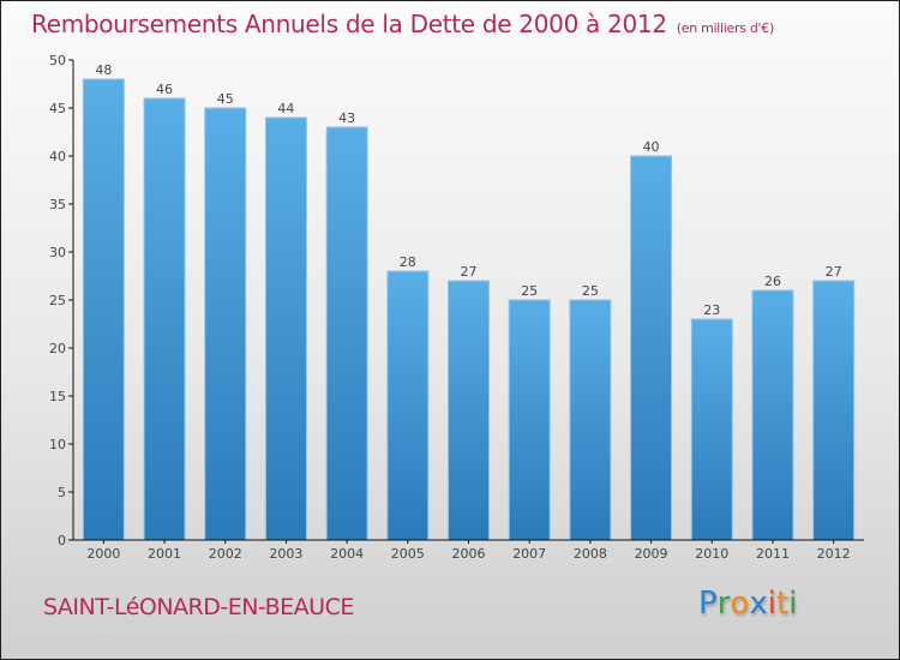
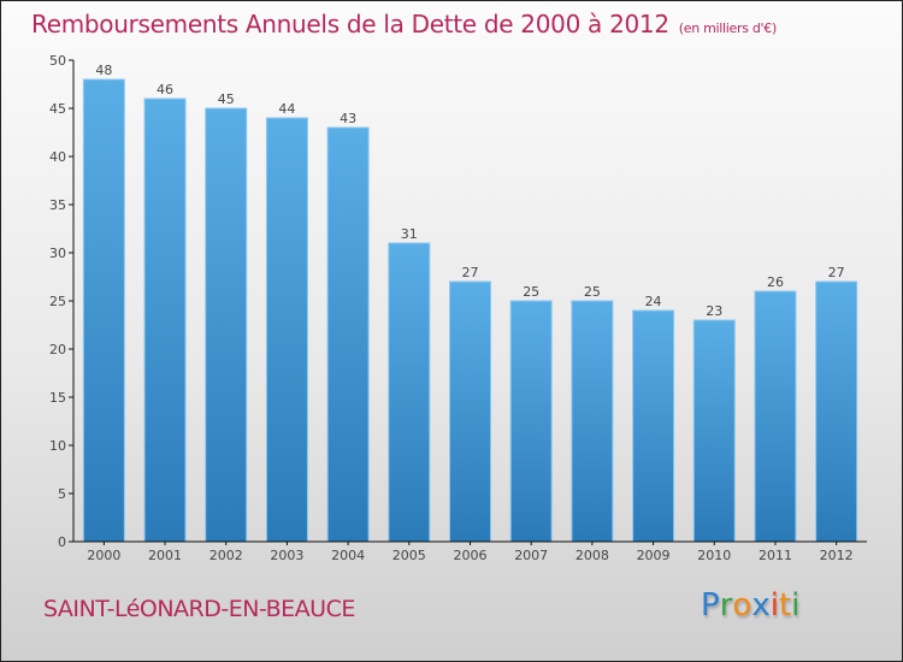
2005: 28 -> 31
2009: 40 -> 24
